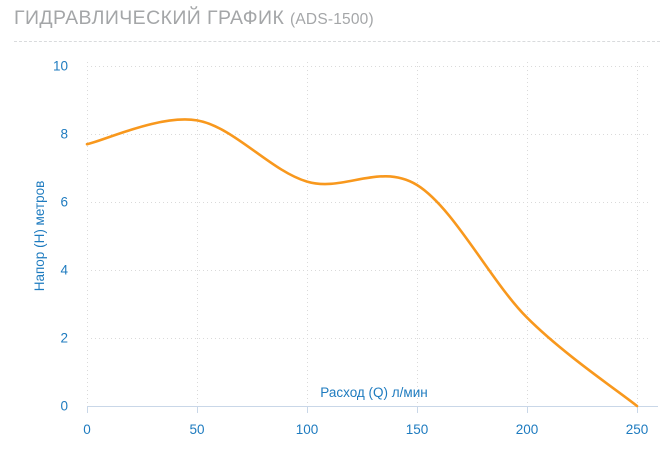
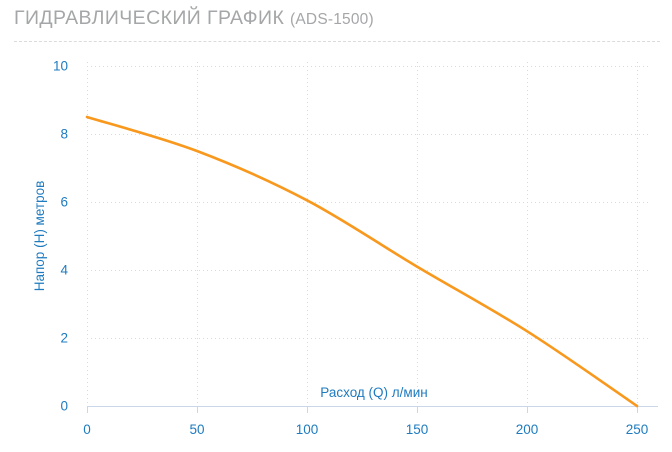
0: 7.7 -> 8.5
50: 8.4 -> 7.5
100: 6.6 -> 6.0
150: 6.5 -> 4.1
200: 2.6 -> 2.2
